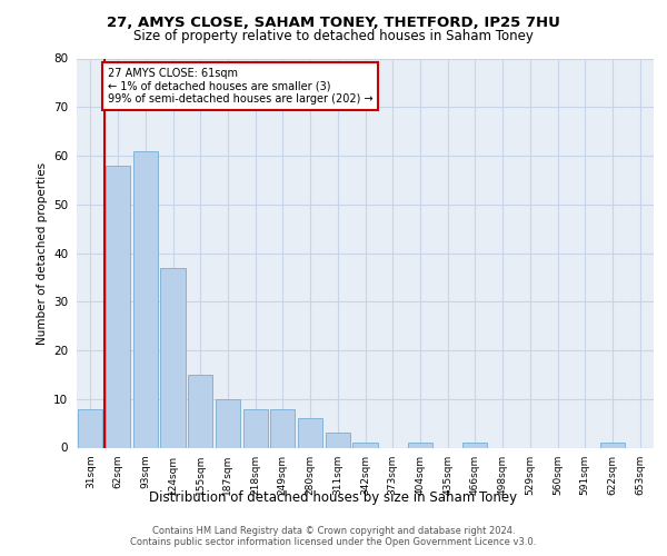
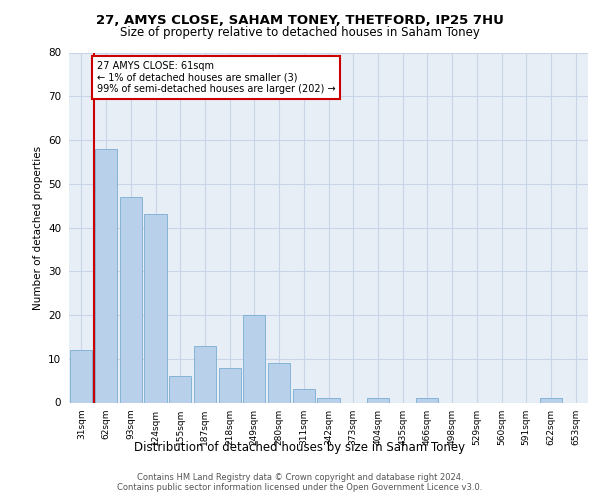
31sqm: 8 -> 12
93sqm: 61 -> 47
124sqm: 37 -> 43
155sqm: 15 -> 6
187sqm: 10 -> 13
249sqm: 8 -> 20
280sqm: 6 -> 9
